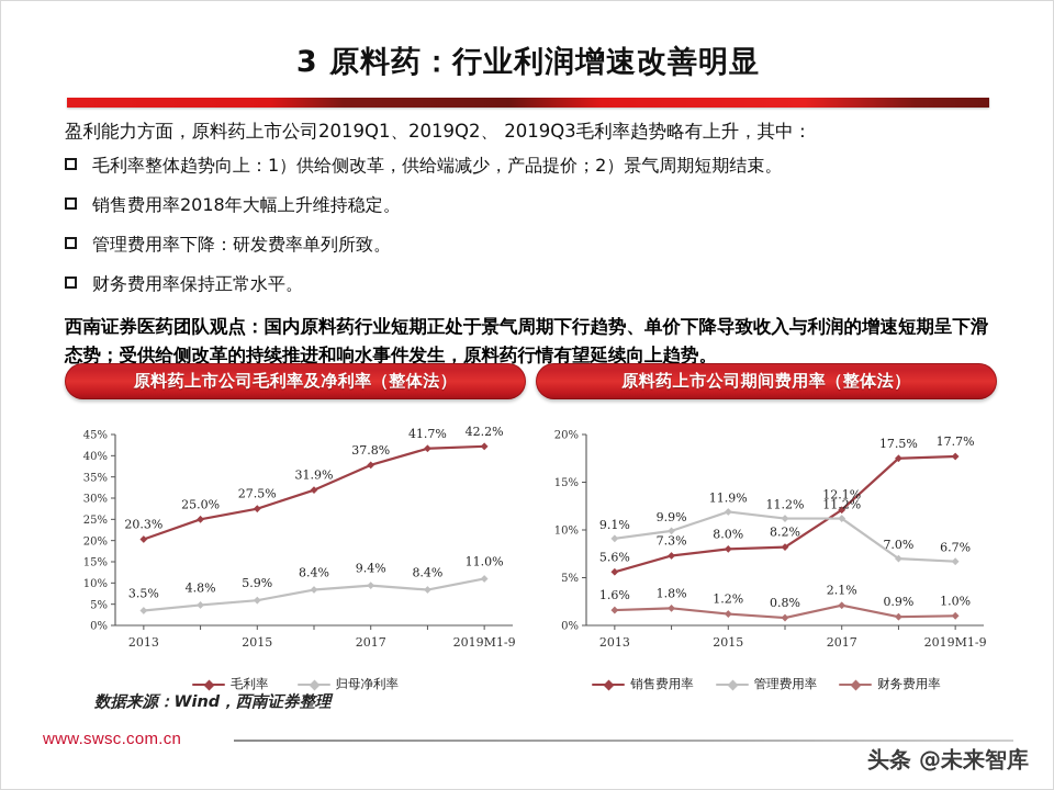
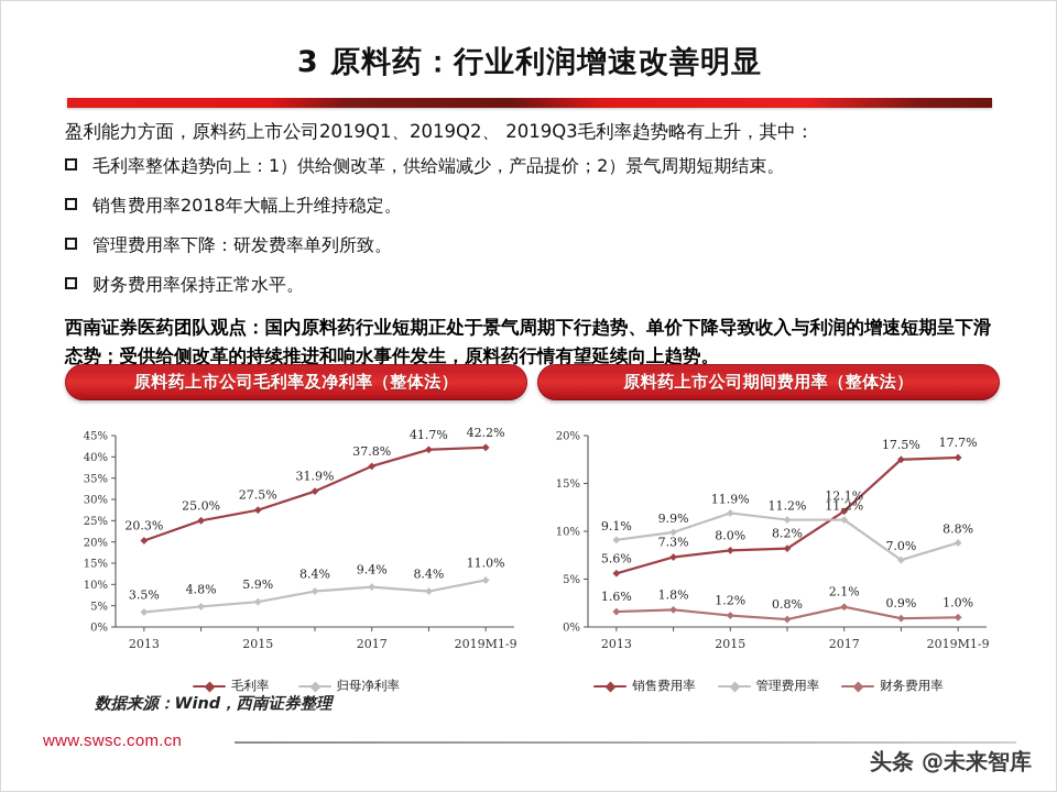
原料药上市公司期间费用率（整体法）/管理费用率/2019M1-9: 6.7% -> 8.8%
